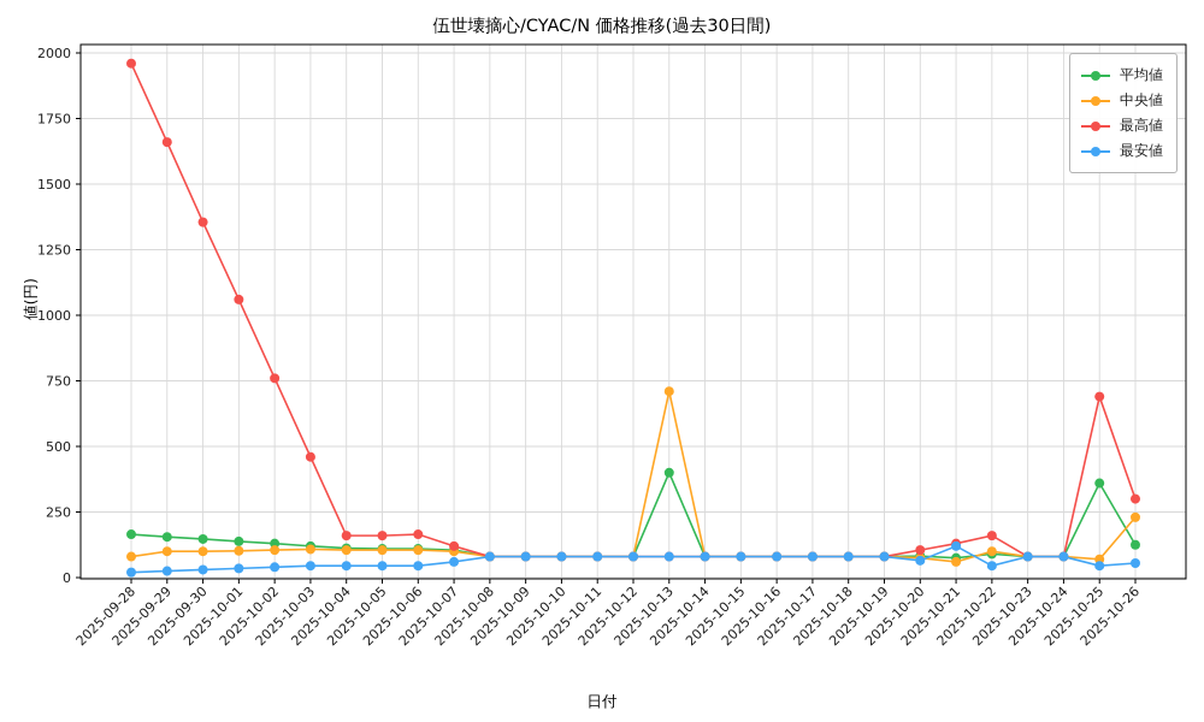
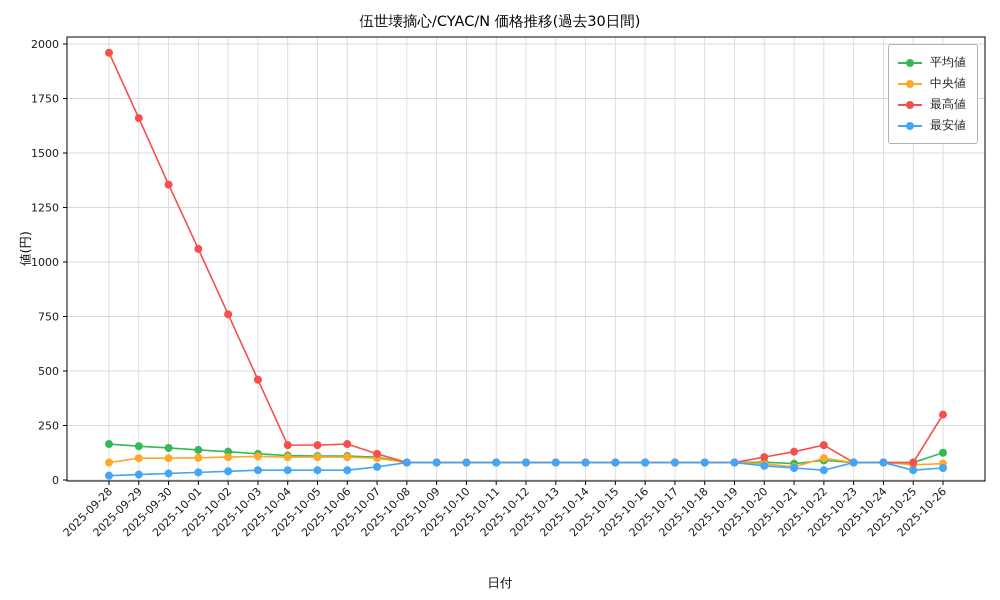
平均値/2025-10-13: 400 -> 80
中央値/2025-10-13: 710 -> 80
最安値/2025-10-21: 120 -> 60
平均値/2025-10-25: 360 -> 80
最高値/2025-10-25: 690 -> 80
中央値/2025-10-26: 230 -> 80
